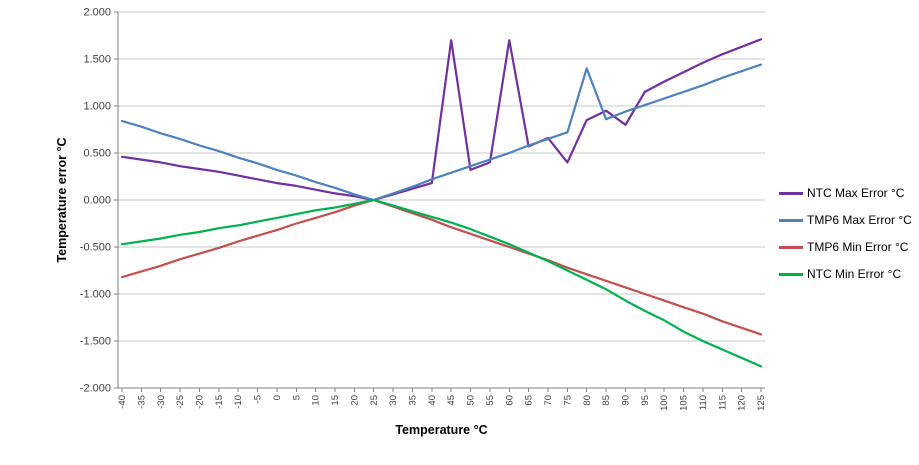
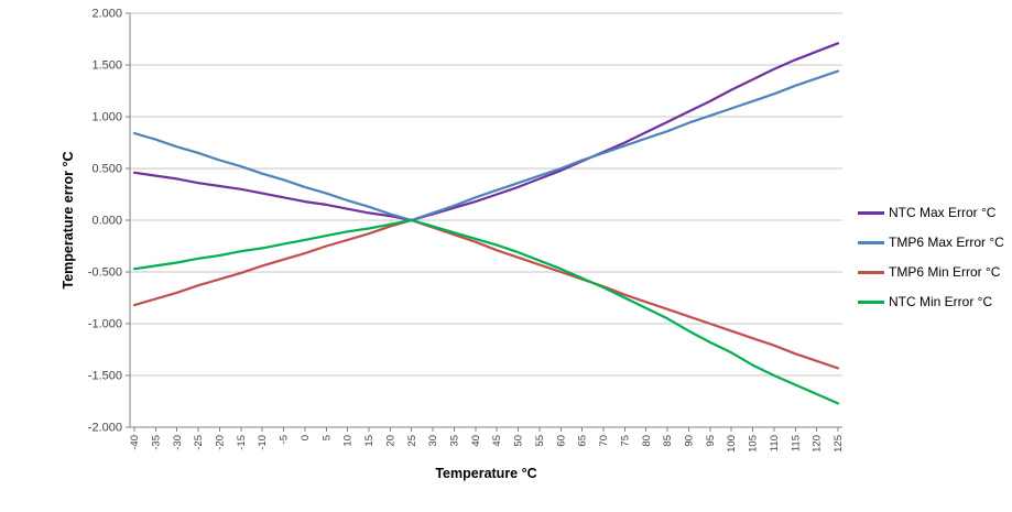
NTC Max Error °C/45: 1.7 -> 0.2
NTC Max Error °C/60: 1.7 -> 0.5
NTC Max Error °C/75: 0.4 -> 0.8
TMP6 Max Error °C/80: 1.4 -> 0.8
NTC Max Error °C/90: 0.8 -> 1.1
